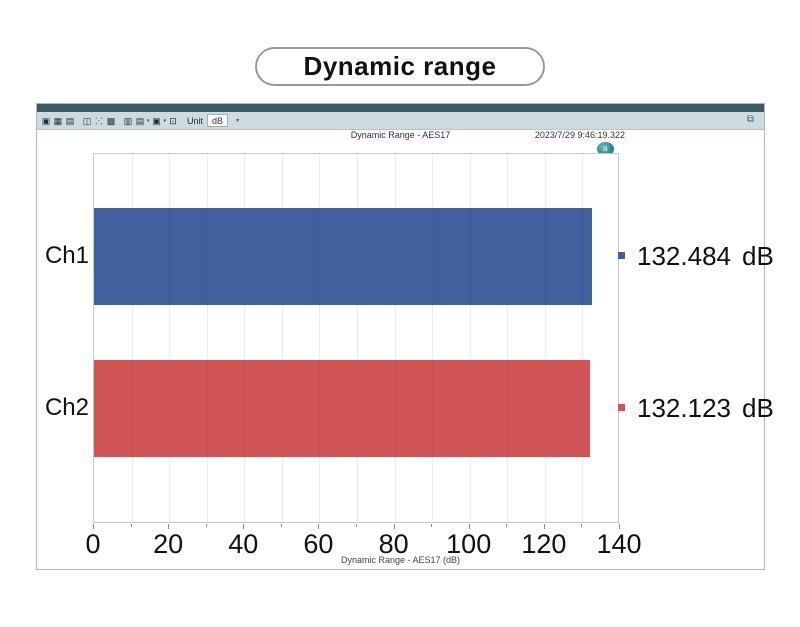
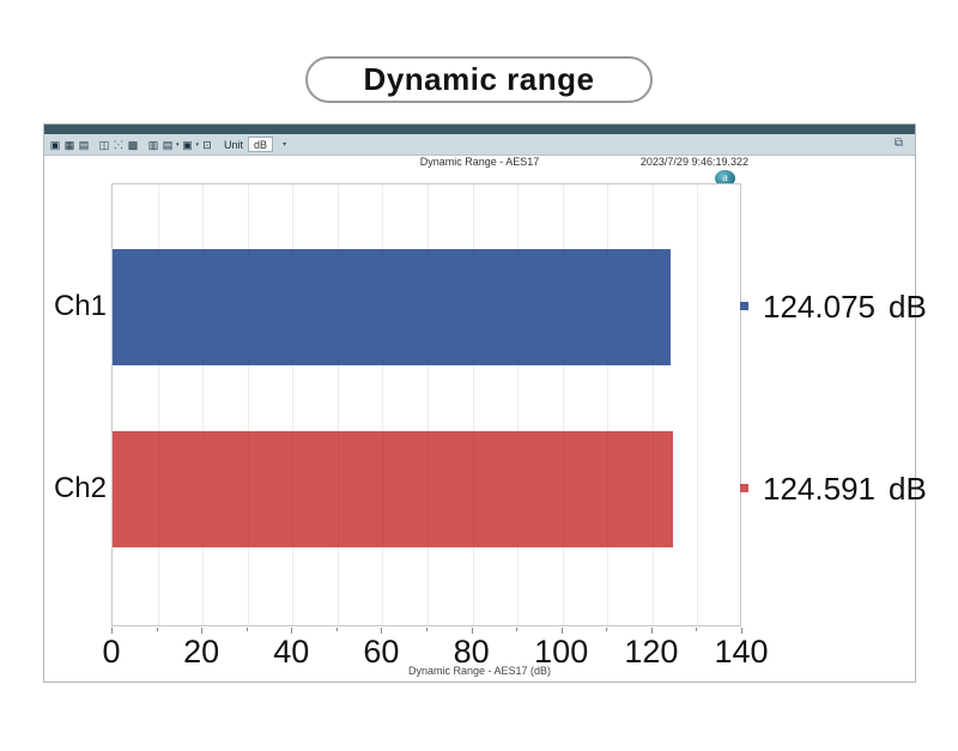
Ch1: 132.484 -> 124.075
Ch2: 132.123 -> 124.591
